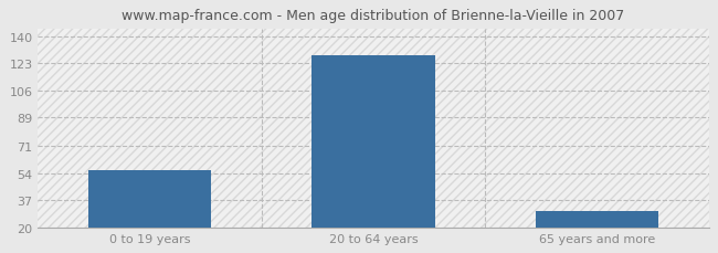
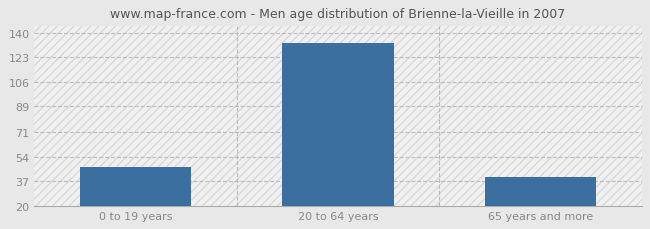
0 to 19 years: 56 -> 47
20 to 64 years: 128 -> 133
65 years and more: 30 -> 40
